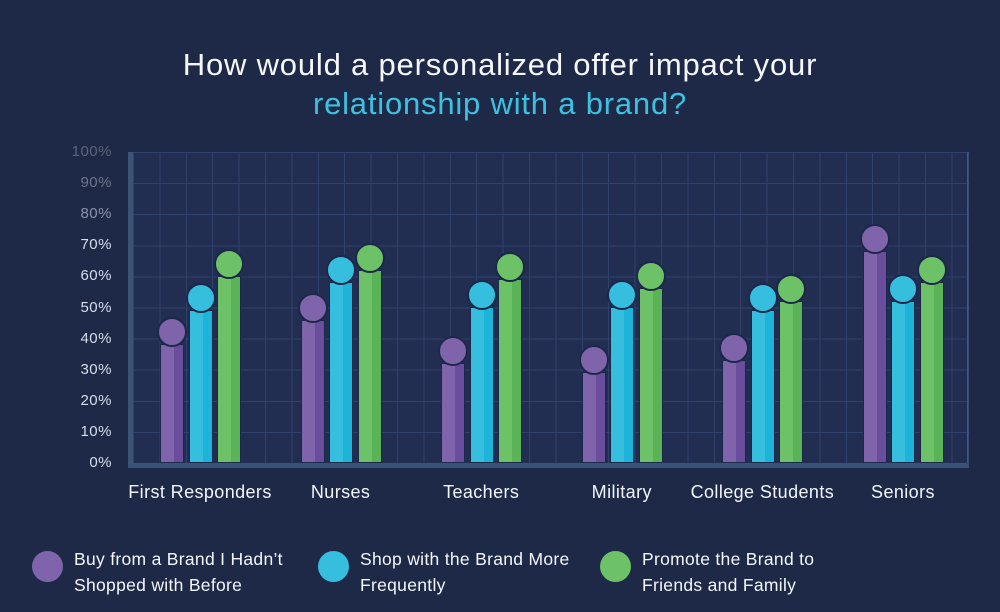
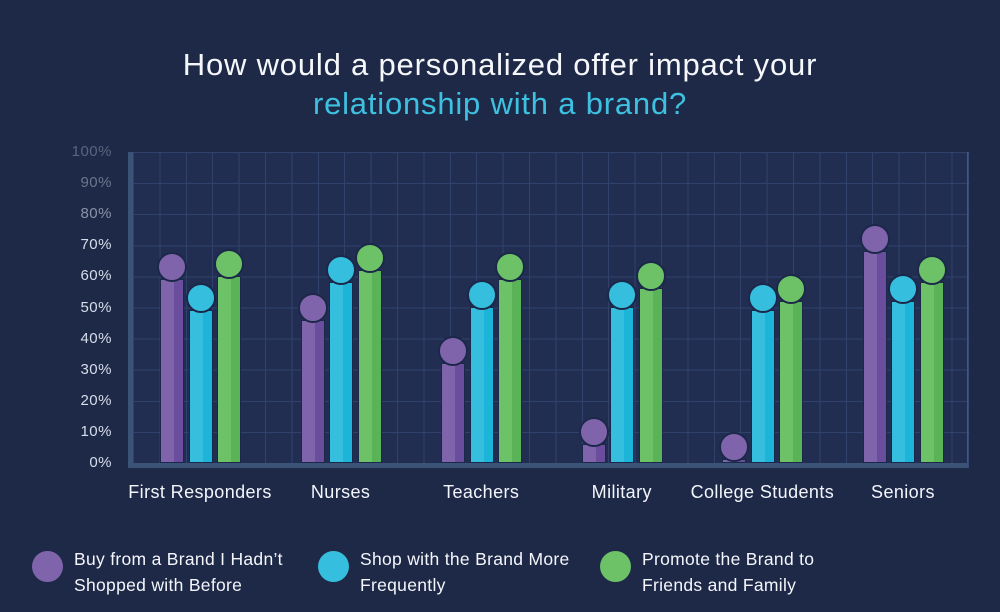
Buy from a Brand I Hadn’t Shopped with Before/First Responders: 42% -> 63%
Buy from a Brand I Hadn’t Shopped with Before/Military: 33% -> 10%
Buy from a Brand I Hadn’t Shopped with Before/College Students: 37% -> 5%
